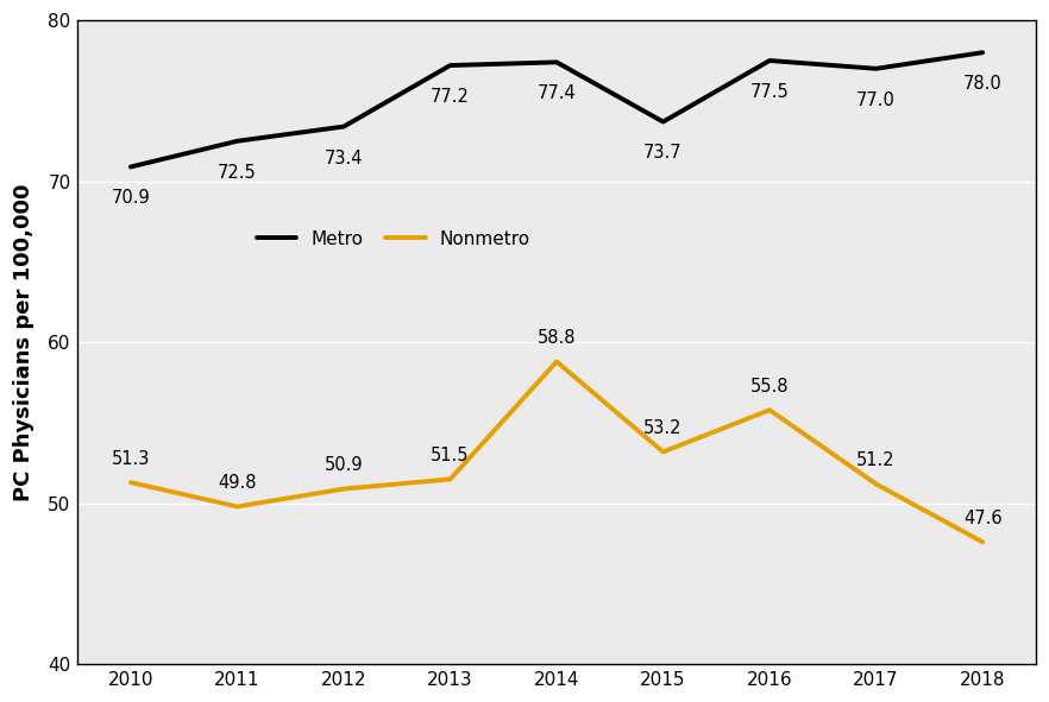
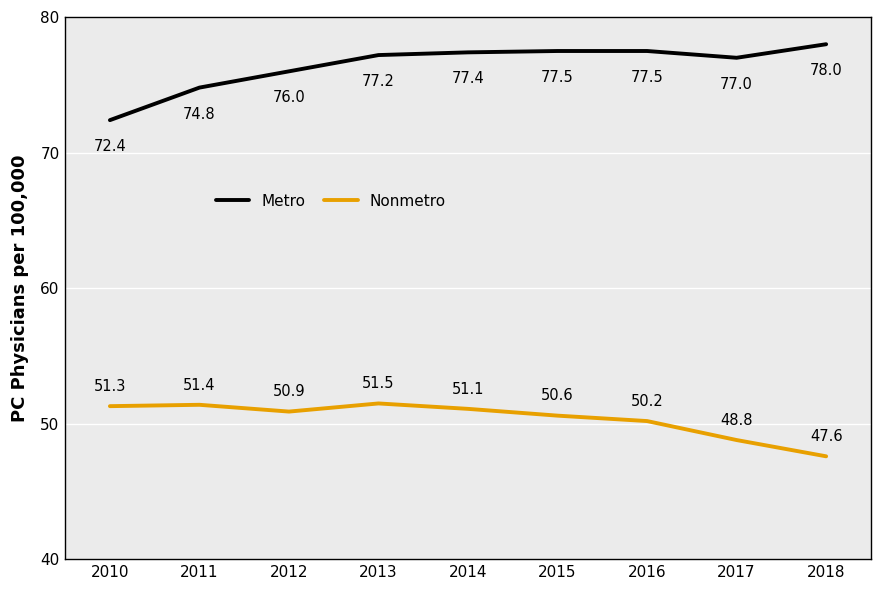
Metro/2010: 70.9 -> 72.4
Metro/2011: 72.5 -> 74.8
Nonmetro/2011: 49.8 -> 51.4
Metro/2012: 73.4 -> 76.0
Nonmetro/2014: 58.8 -> 51.1
Metro/2015: 73.7 -> 77.5
Nonmetro/2015: 53.2 -> 50.6
Nonmetro/2016: 55.8 -> 50.2
Nonmetro/2017: 51.2 -> 48.8
